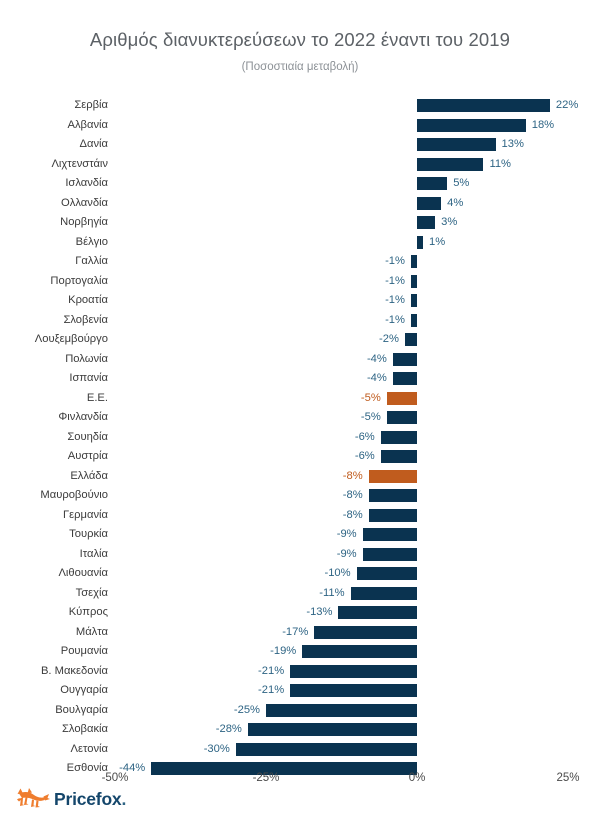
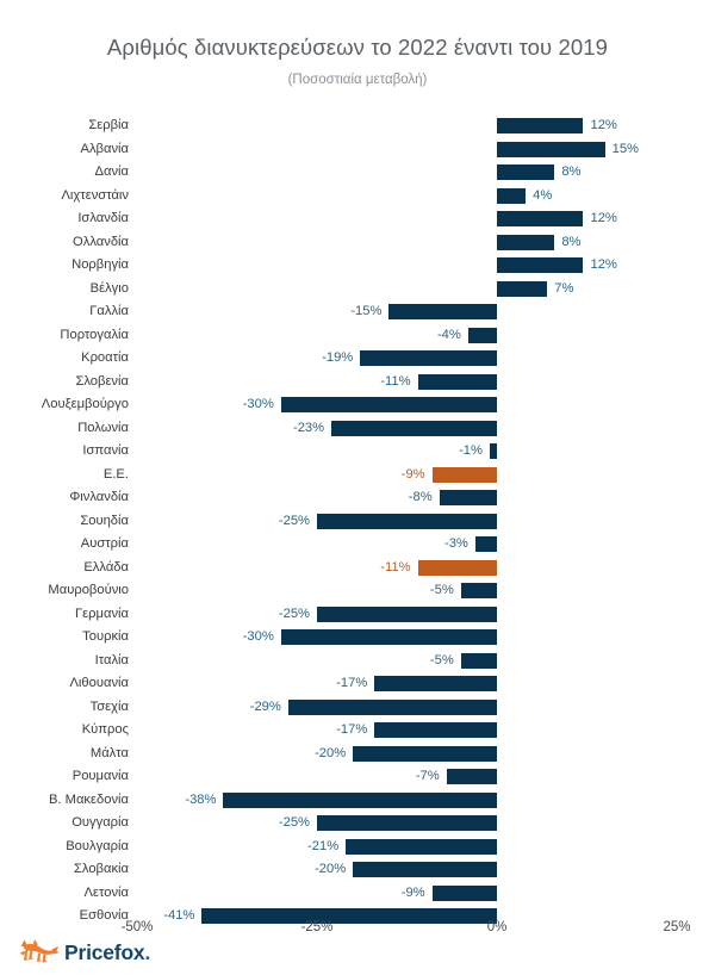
Σερβία: 22% -> 12%
Αλβανία: 18% -> 15%
Δανία: 13% -> 8%
Λιχτενστάιν: 11% -> 4%
Ισλανδία: 5% -> 12%
Ολλανδία: 4% -> 8%
Νορβηγία: 3% -> 12%
Βέλγιο: 1% -> 7%
Γαλλία: -1% -> -15%
Πορτογαλία: -1% -> -4%
Κροατία: -1% -> -19%
Σλοβενία: -1% -> -11%
Λουξεμβούργο: -2% -> -30%
Πολωνία: -4% -> -23%
Ισπανία: -4% -> -1%
Ε.Ε.: -5% -> -9%
Φινλανδία: -5% -> -8%
Σουηδία: -6% -> -25%
Αυστρία: -6% -> -3%
Ελλάδα: -8% -> -11%
Μαυροβούνιο: -8% -> -5%
Γερμανία: -8% -> -25%
Τουρκία: -9% -> -30%
Ιταλία: -9% -> -5%
Λιθουανία: -10% -> -17%
Τσεχία: -11% -> -29%
Κύπρος: -13% -> -17%
Μάλτα: -17% -> -20%
Ρουμανία: -19% -> -7%
Β. Μακεδονία: -21% -> -38%
Ουγγαρία: -21% -> -25%
Βουλγαρία: -25% -> -21%
Σλοβακία: -28% -> -20%
Λετονία: -30% -> -9%
Εσθονία: -44% -> -41%
